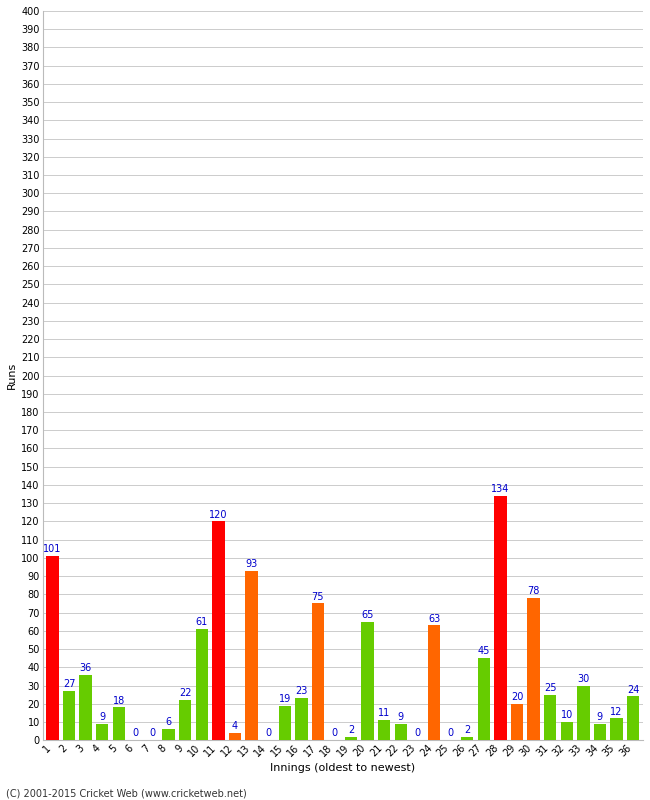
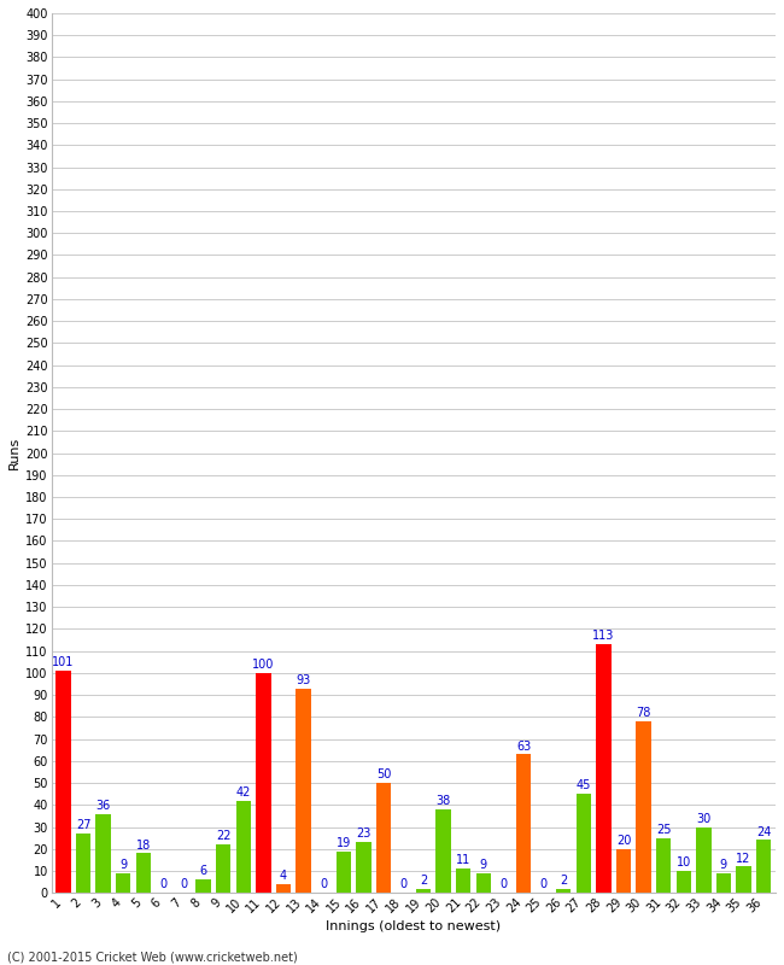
10: 61 -> 42
11: 120 -> 100
17: 75 -> 50
20: 65 -> 38
28: 134 -> 113
